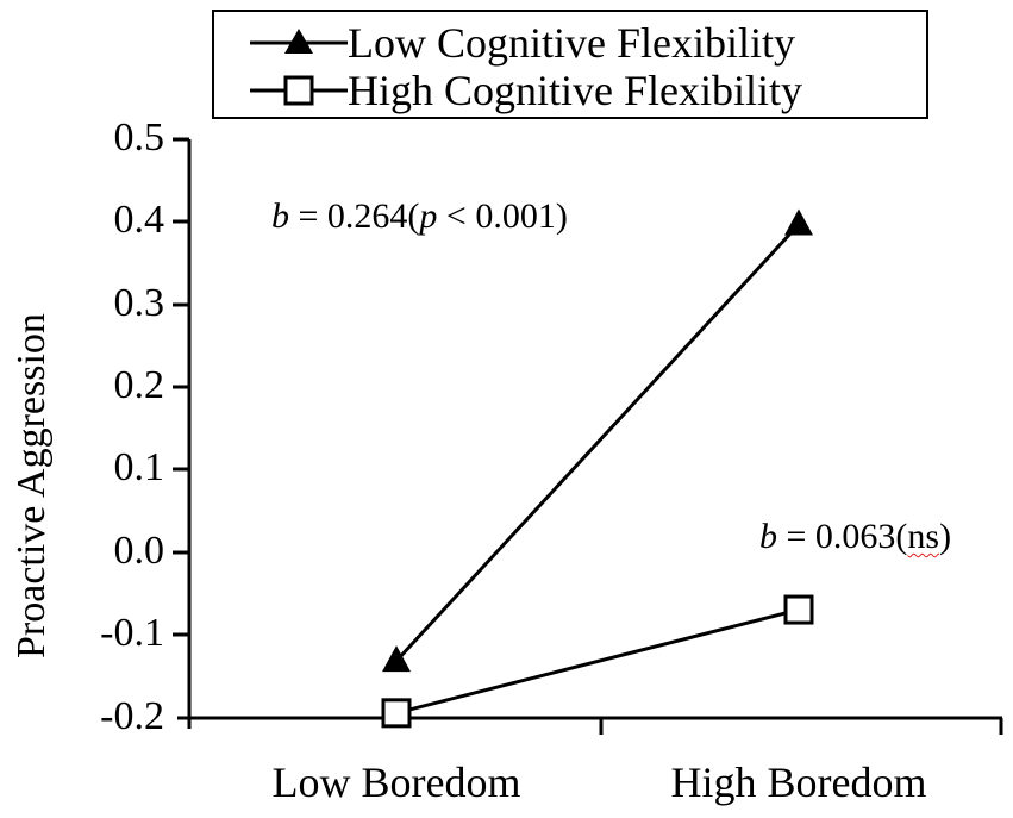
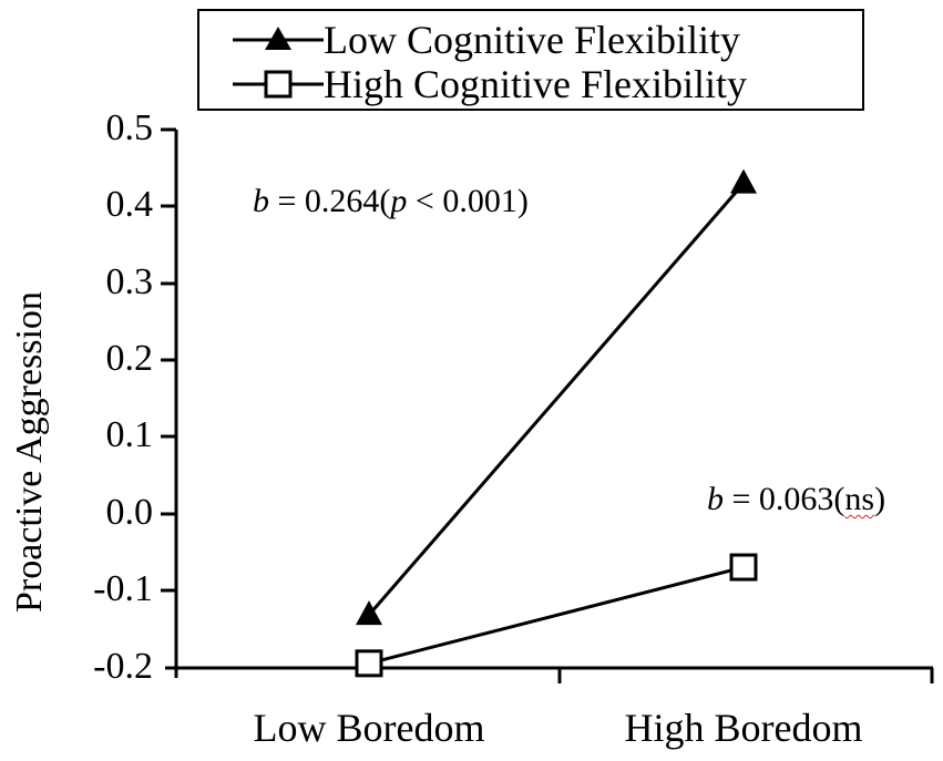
Low Cognitive Flexibility/High Boredom: 0.40 -> 0.43
